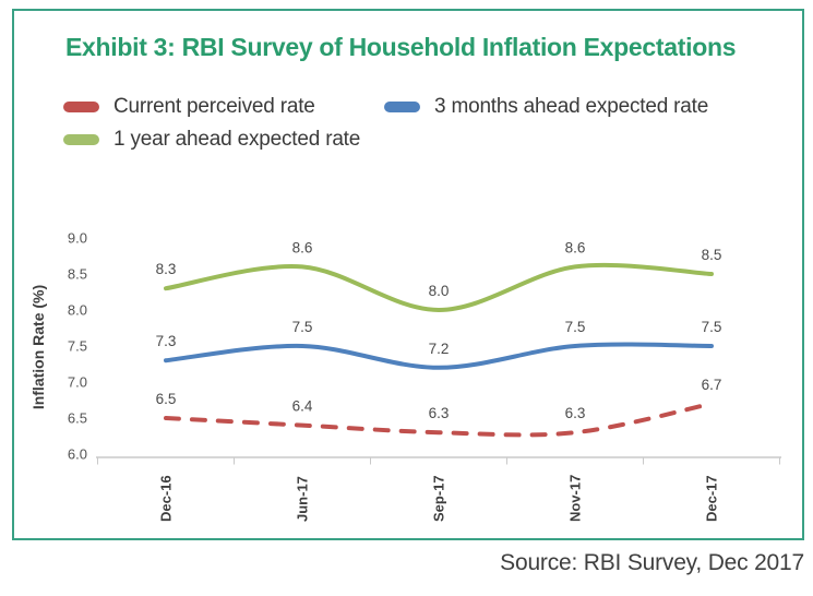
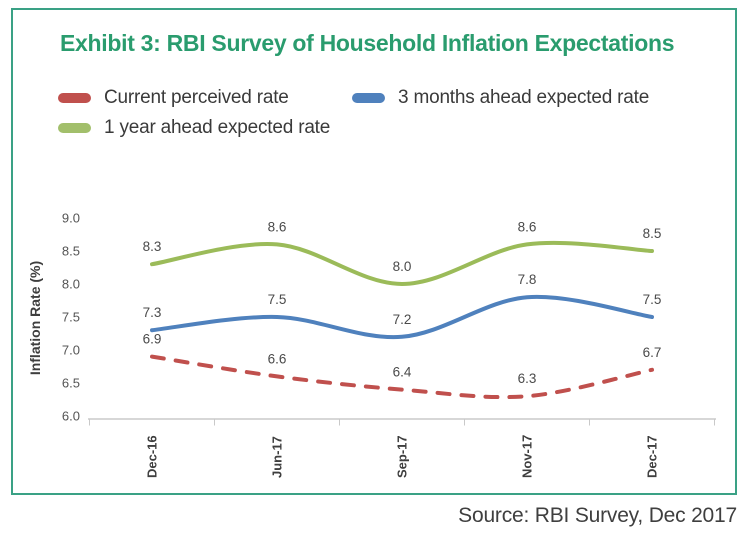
Current perceived rate/Dec-16: 6.5 -> 6.9
Current perceived rate/Jun-17: 6.4 -> 6.6
Current perceived rate/Sep-17: 6.3 -> 6.4
3 months ahead expected rate/Nov-17: 7.5 -> 7.8
